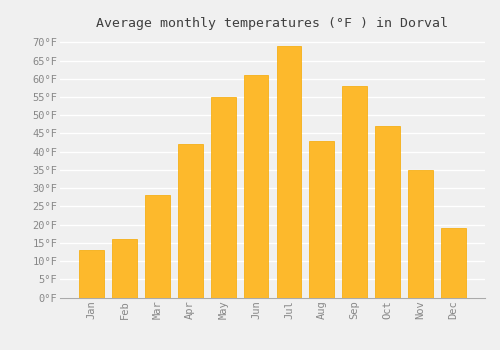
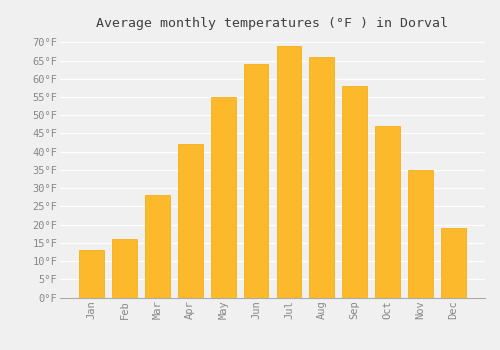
Jun: 61°F -> 64°F
Aug: 43°F -> 66°F
